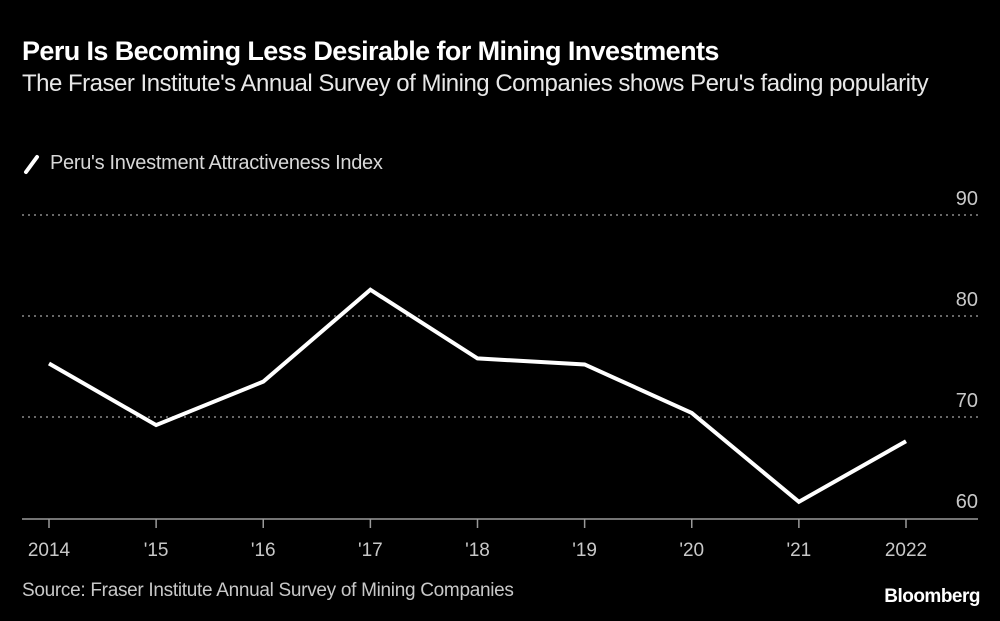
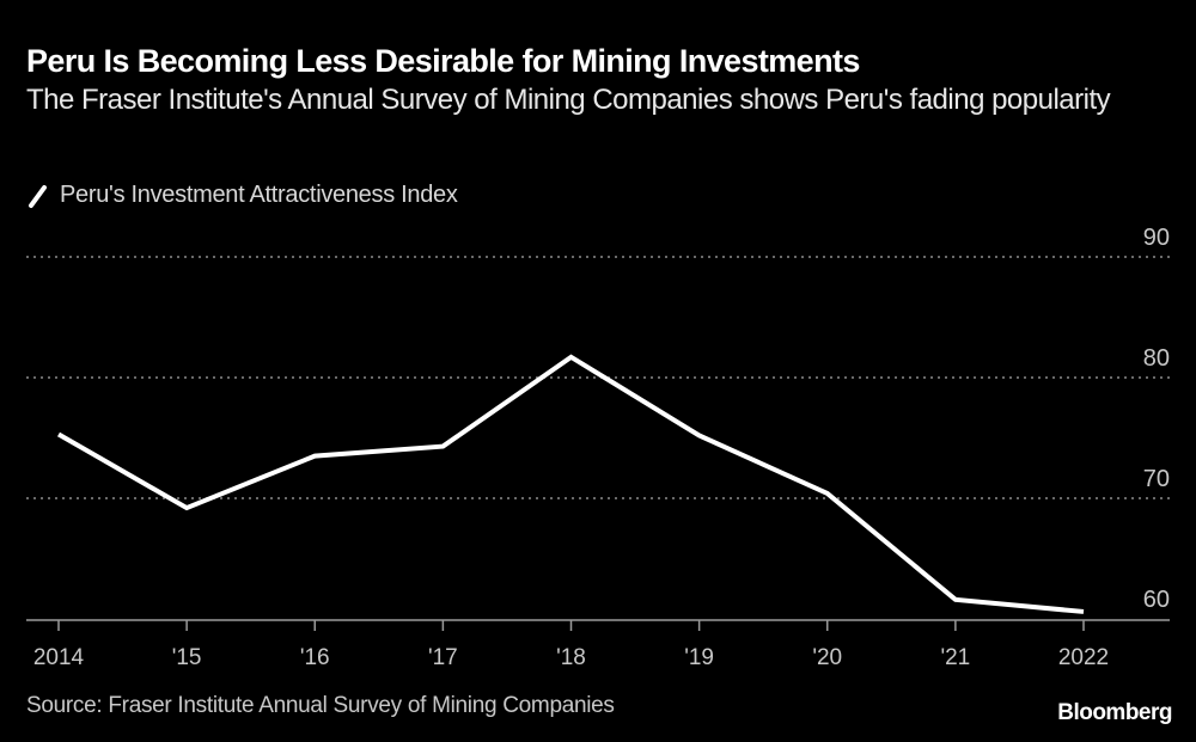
'17: 82.6 -> 74.3
'18: 75.8 -> 81.7
2022: 67.6 -> 60.6
